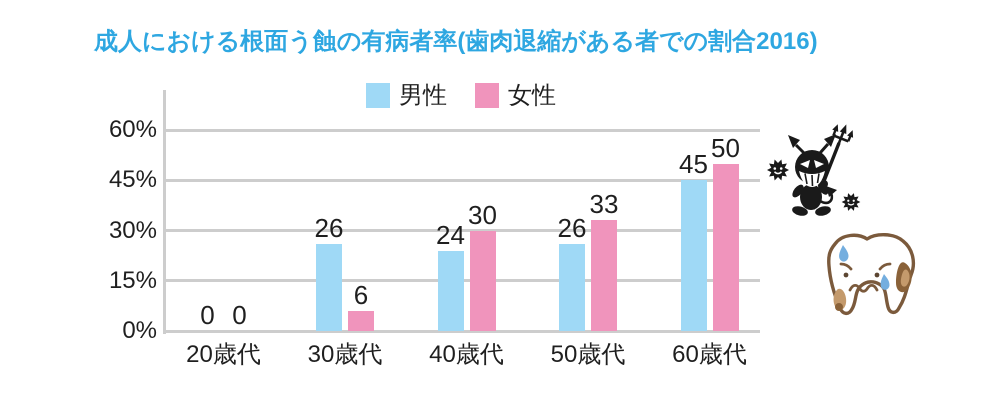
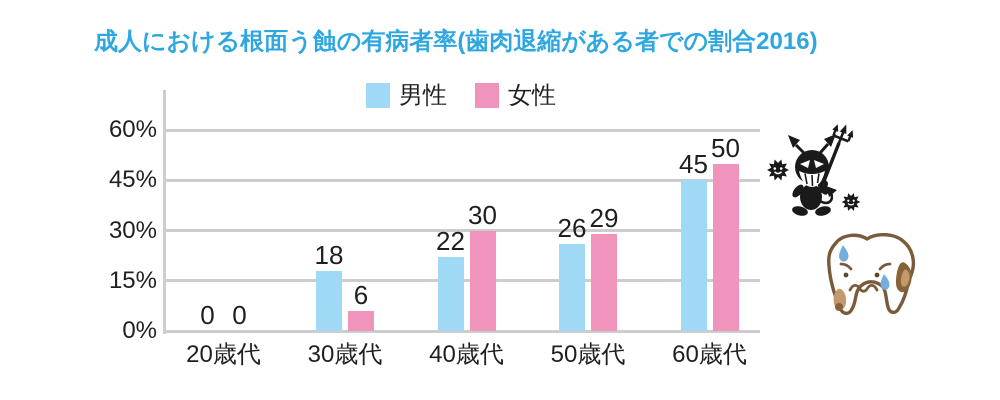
男性/30歳代: 26 -> 18
男性/40歳代: 24 -> 22
女性/50歳代: 33 -> 29
